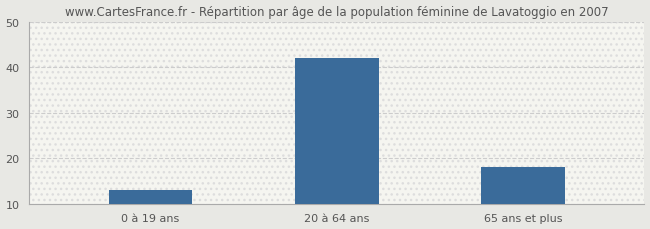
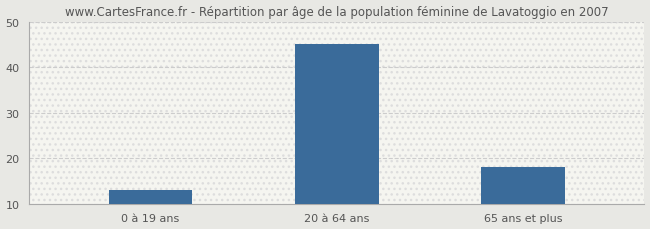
20 à 64 ans: 42 -> 45
